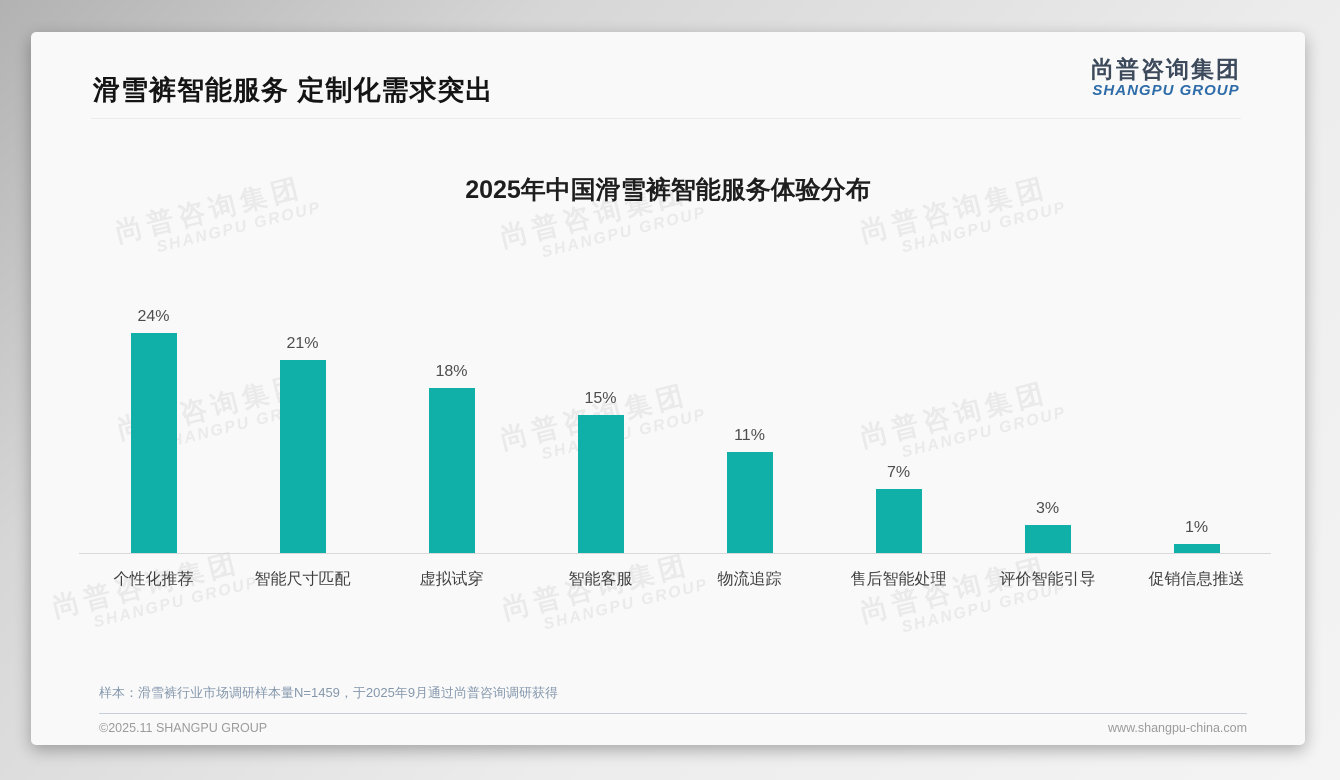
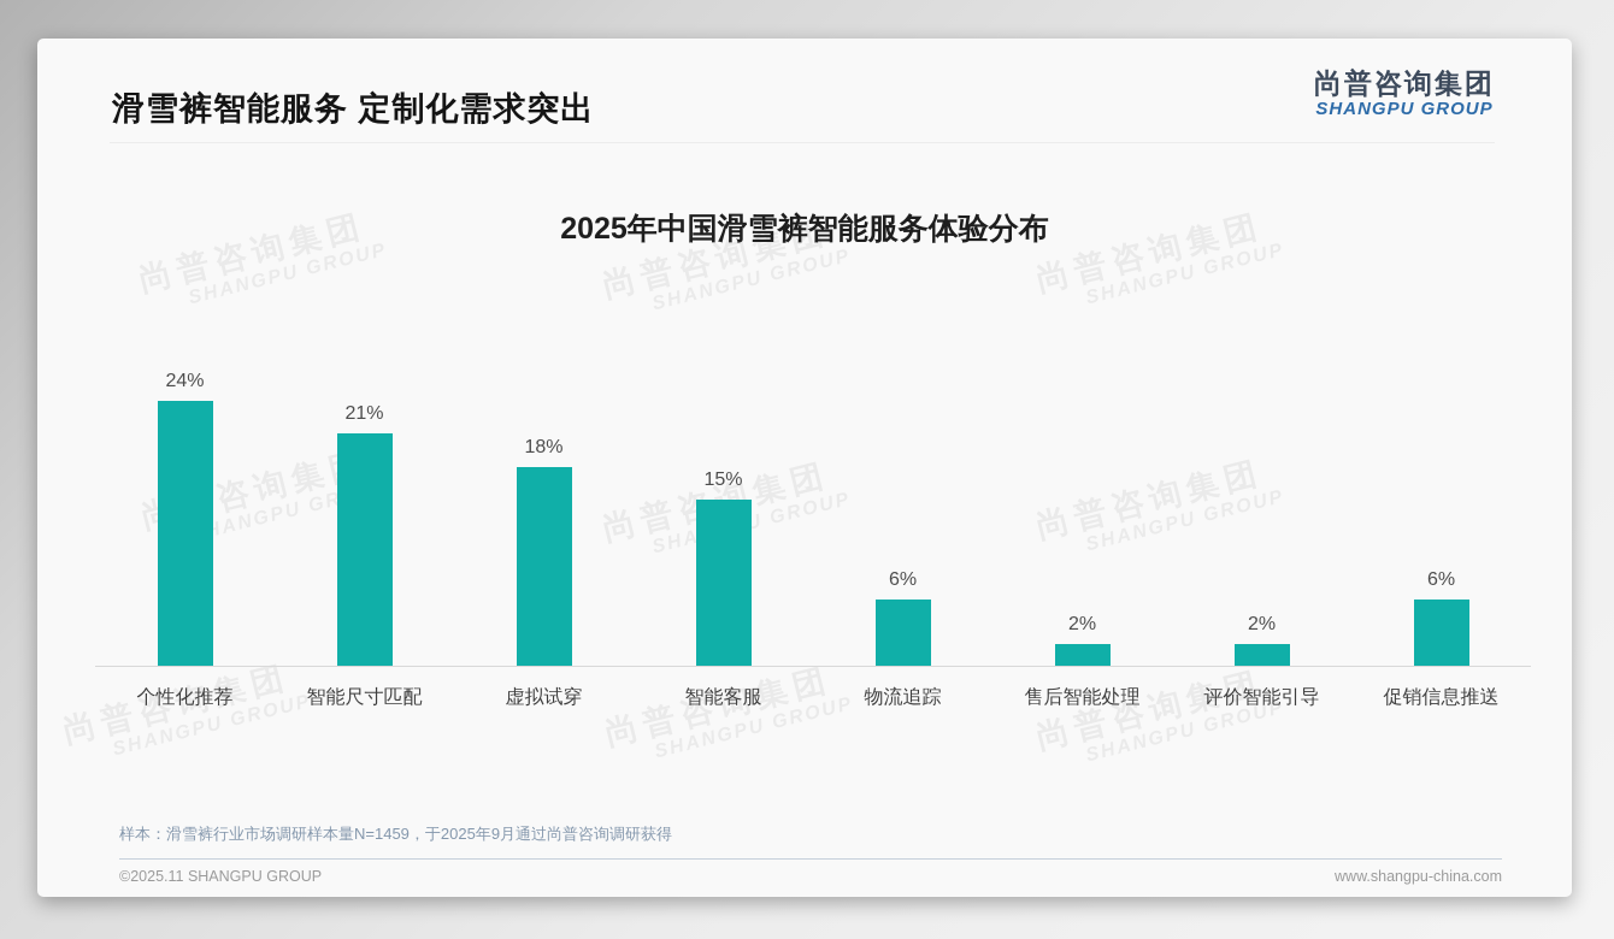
物流追踪: 11% -> 6%
售后智能处理: 7% -> 2%
评价智能引导: 3% -> 2%
促销信息推送: 1% -> 6%
